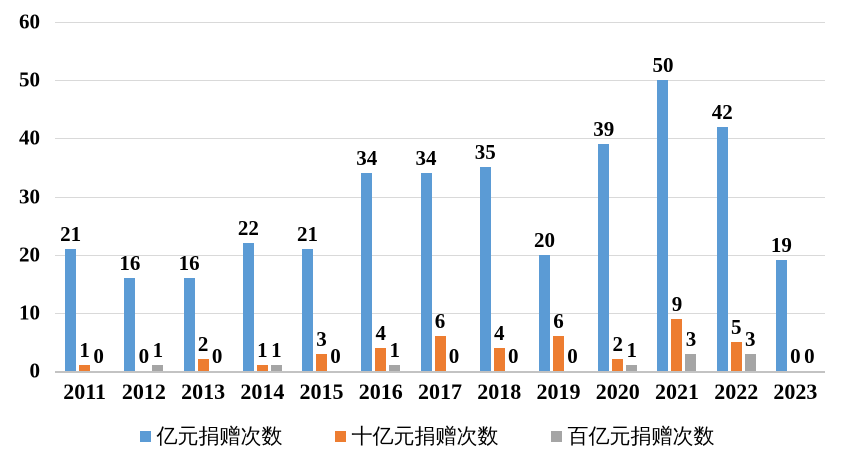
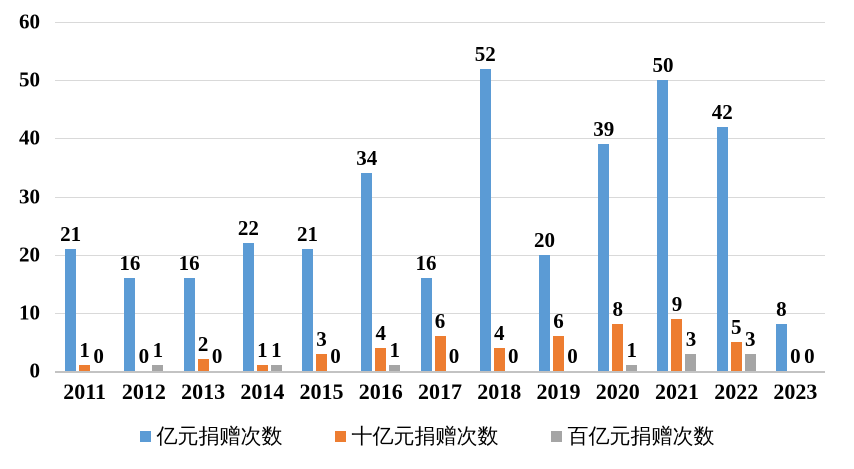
亿元捐赠次数/2017: 34 -> 16
亿元捐赠次数/2018: 35 -> 52
十亿元捐赠次数/2020: 2 -> 8
亿元捐赠次数/2023: 19 -> 8
